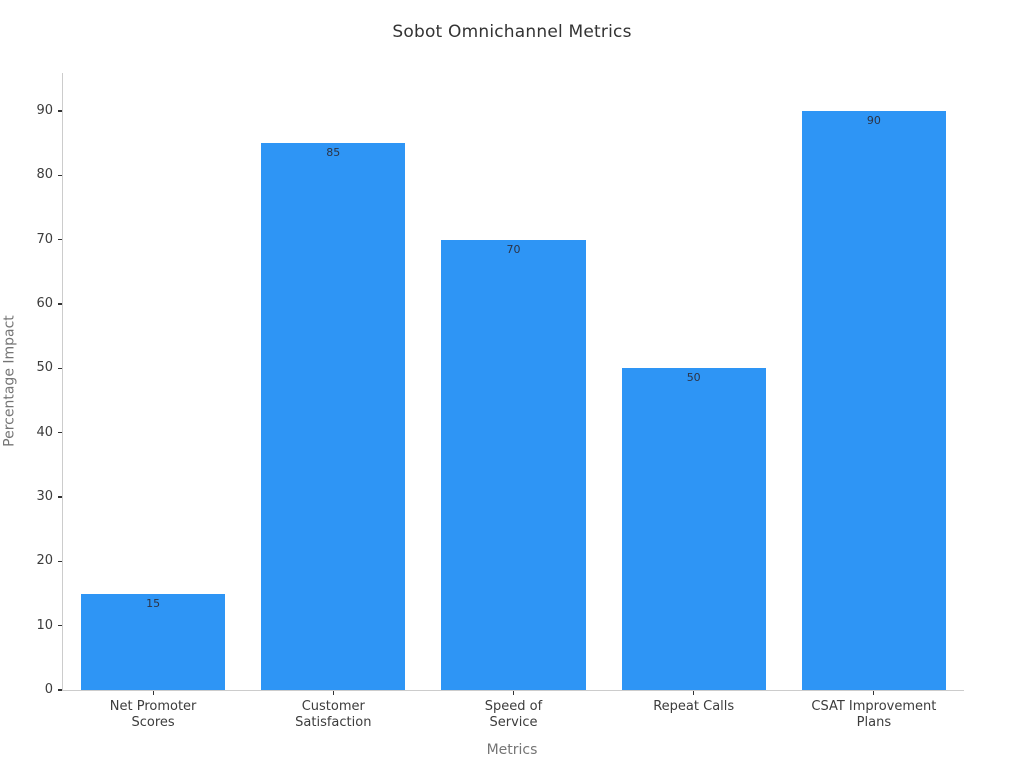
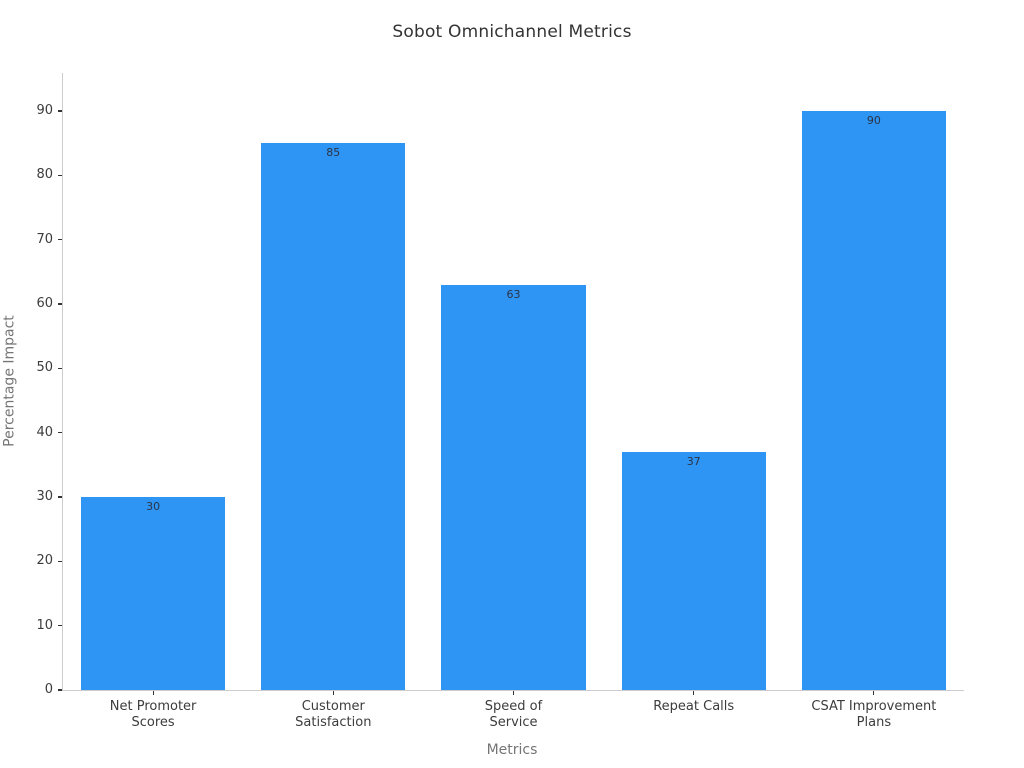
Net Promoter Scores: 15 -> 30
Speed of Service: 70 -> 63
Repeat Calls: 50 -> 37
